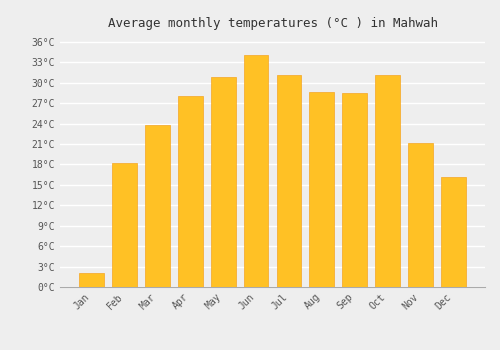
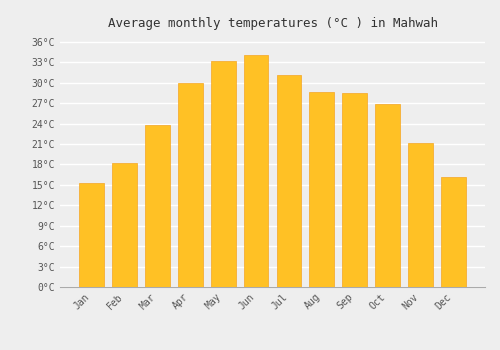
Jan: 2.0°C -> 15.2°C
Apr: 28.0°C -> 29.9°C
May: 30.8°C -> 33.2°C
Oct: 31.2°C -> 26.9°C
